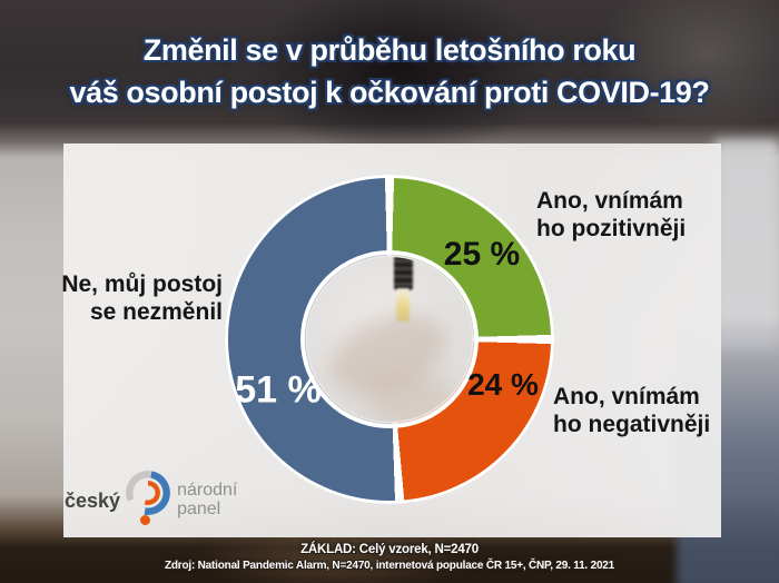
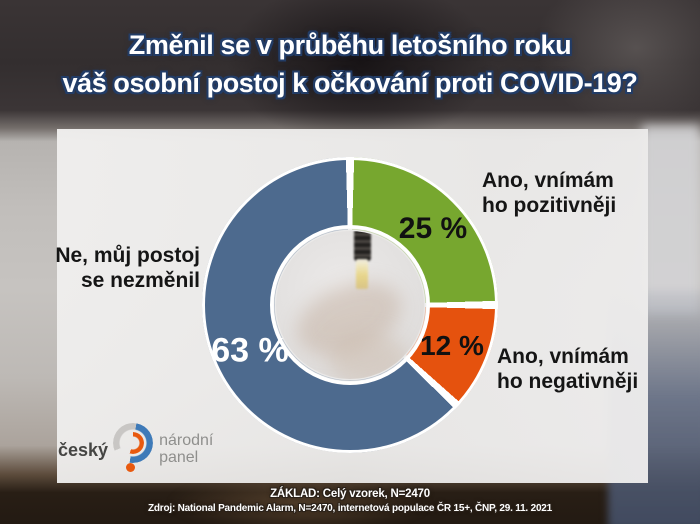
Ano, vnímám ho negativněji: 24 -> 12
Ne, můj postoj se nezměnil: 51 -> 63
